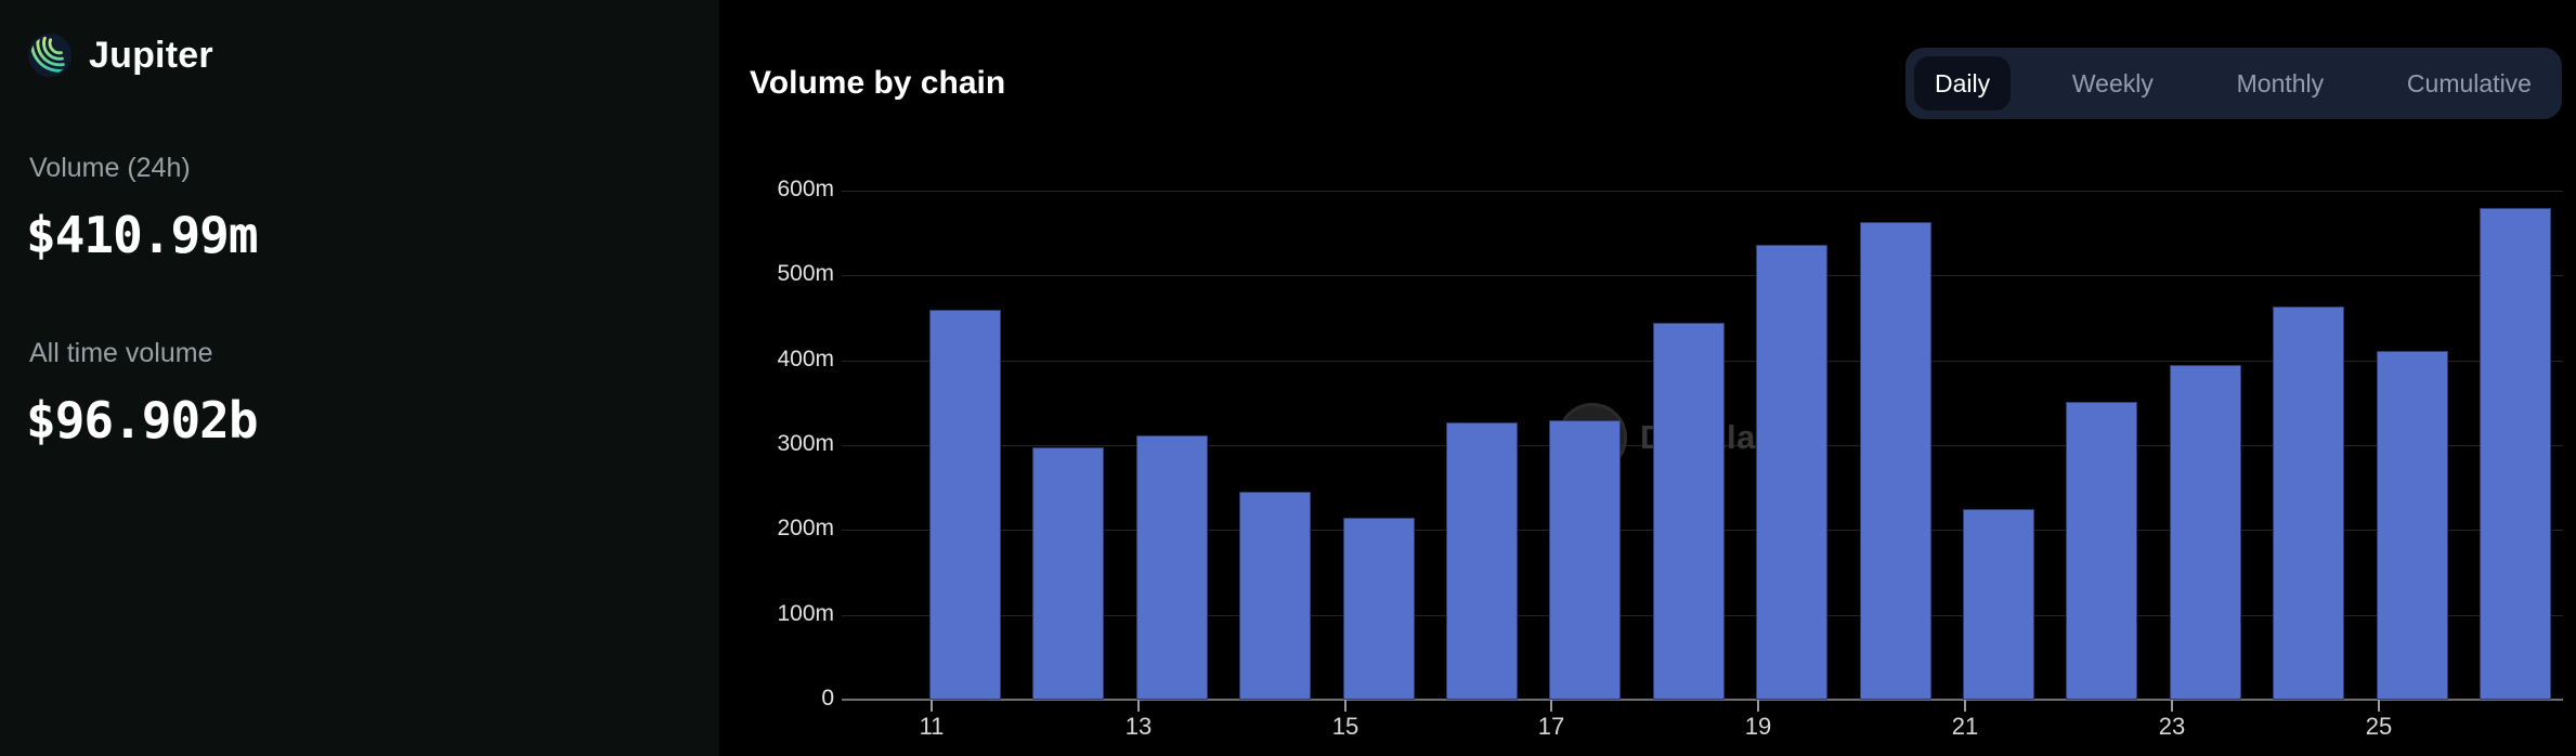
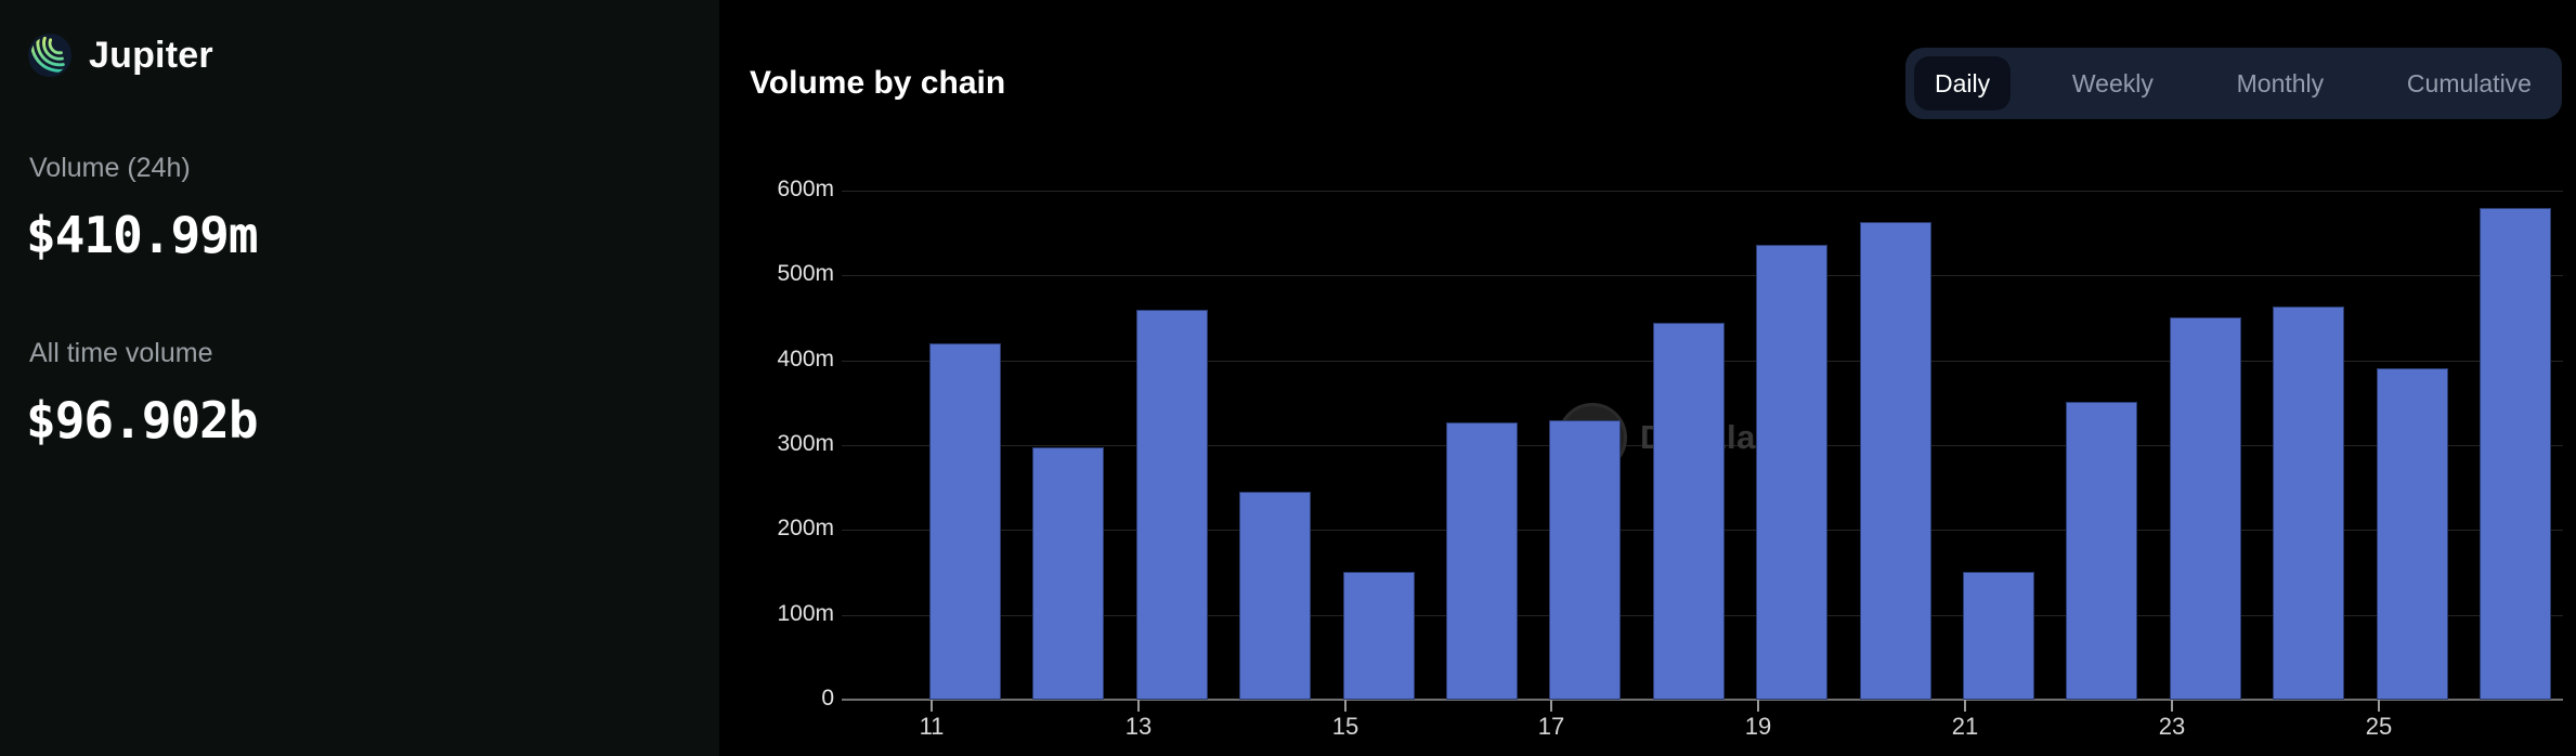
11: 460m -> 420m
13: 310m -> 460m
15: 220m -> 150m
21: 220m -> 150m
23: 390m -> 450m
25: 410m -> 390m
